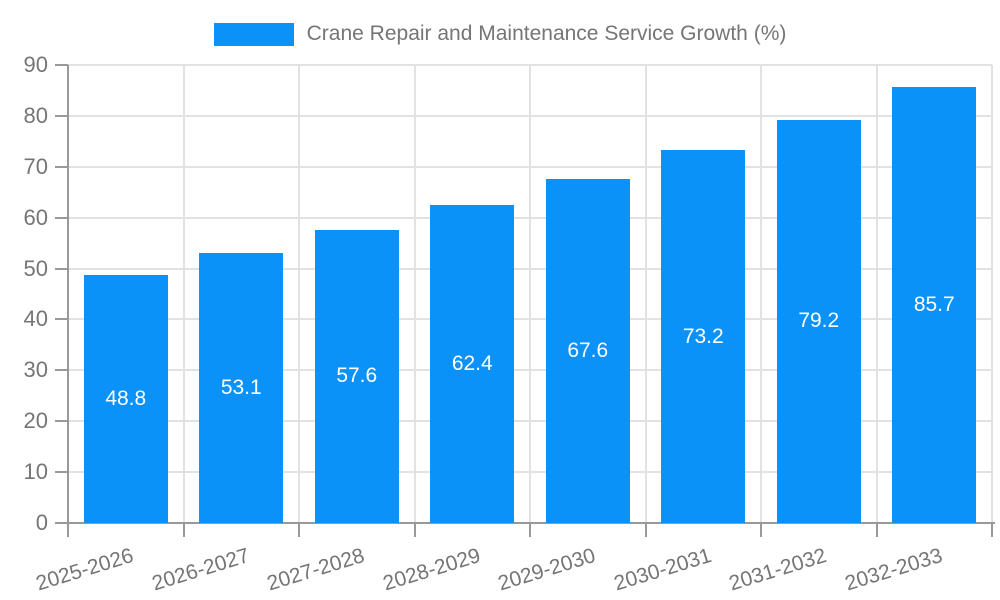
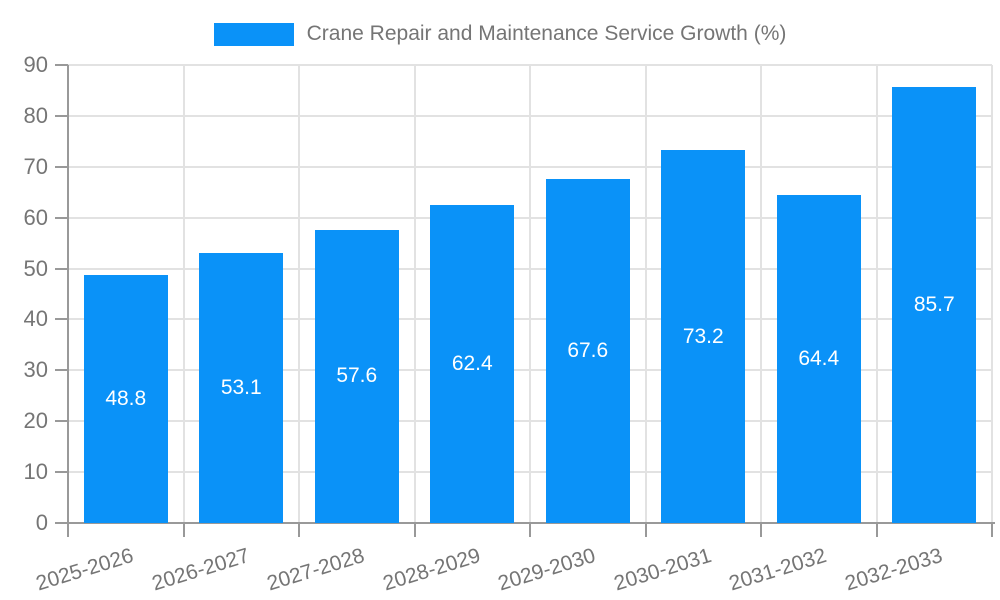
2031-2032: 79.2 -> 64.4
